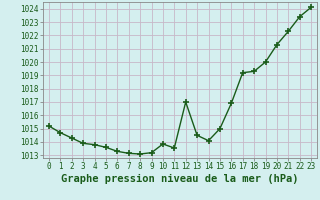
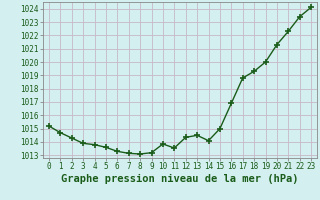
12: 1017.0 -> 1014.4
17: 1019.2 -> 1018.8
